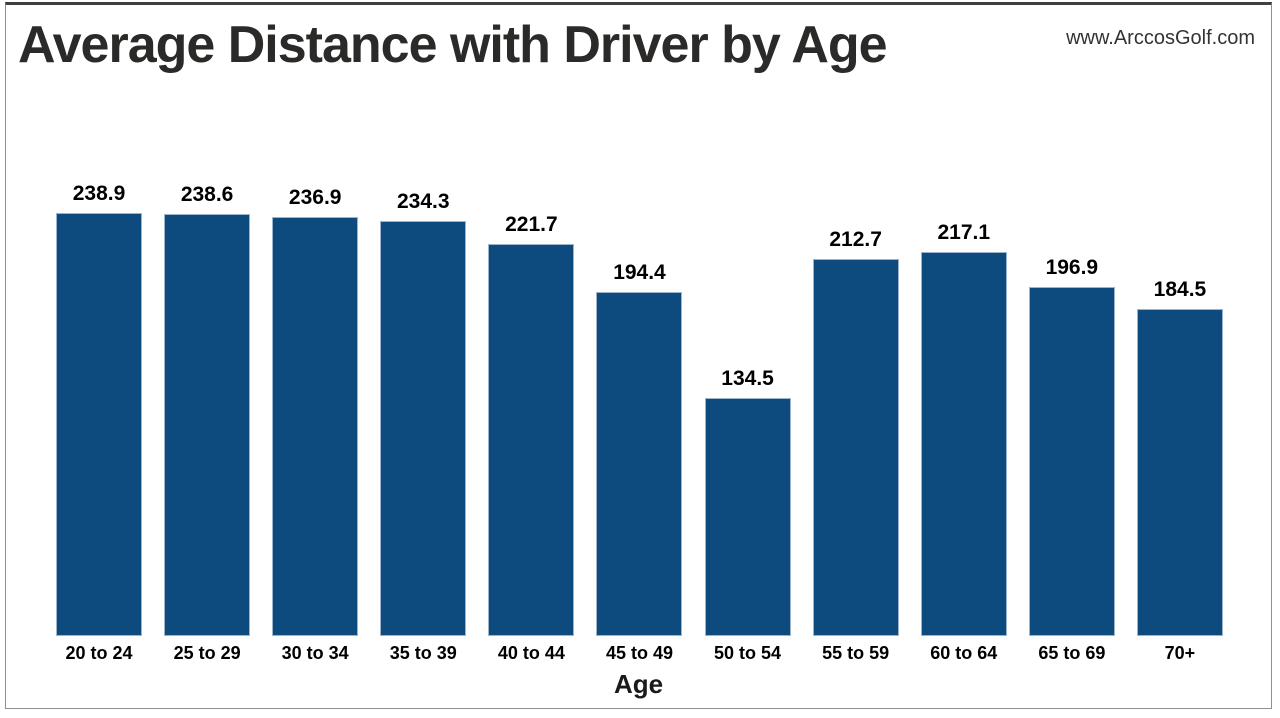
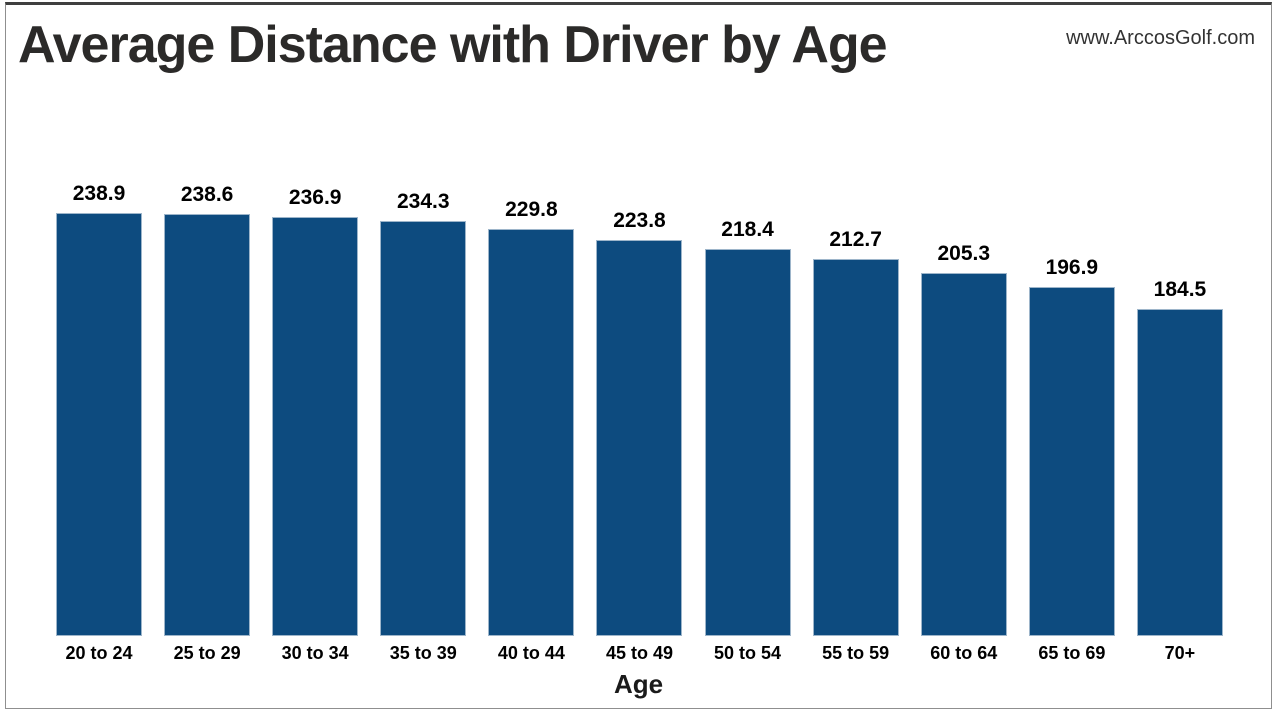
40 to 44: 221.7 -> 229.8
45 to 49: 194.4 -> 223.8
50 to 54: 134.5 -> 218.4
60 to 64: 217.1 -> 205.3
